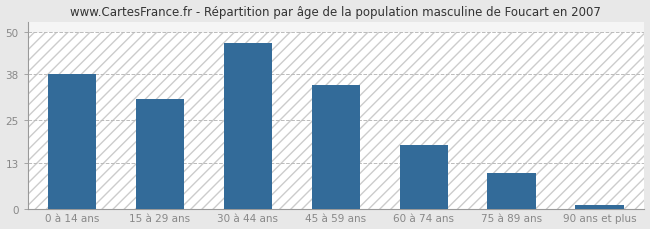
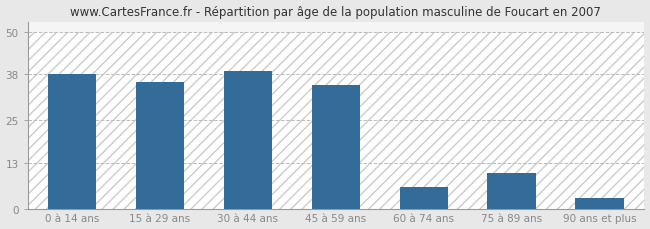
15 à 29 ans: 31 -> 36
30 à 44 ans: 47 -> 39
60 à 74 ans: 18 -> 6
90 ans et plus: 1 -> 3
